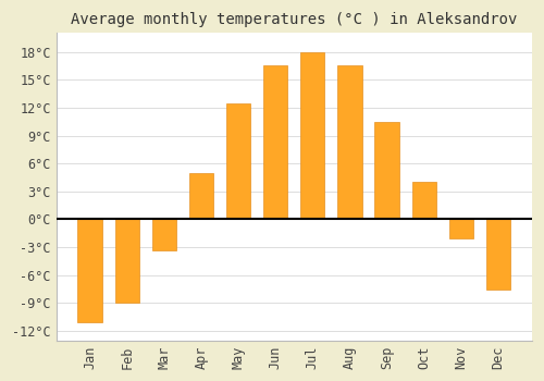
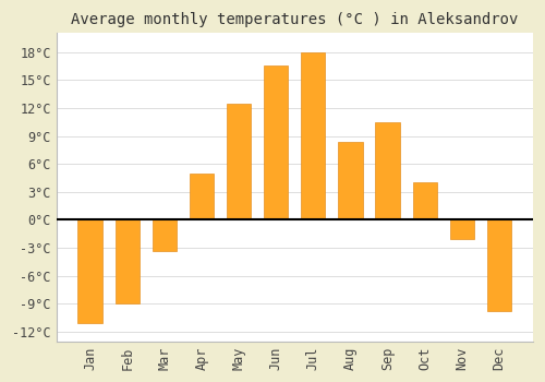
Aug: 16.5°C -> 8.4°C
Dec: -7.5°C -> -9.8°C
